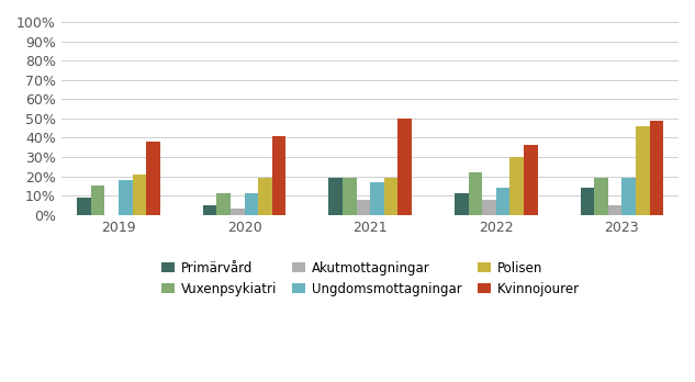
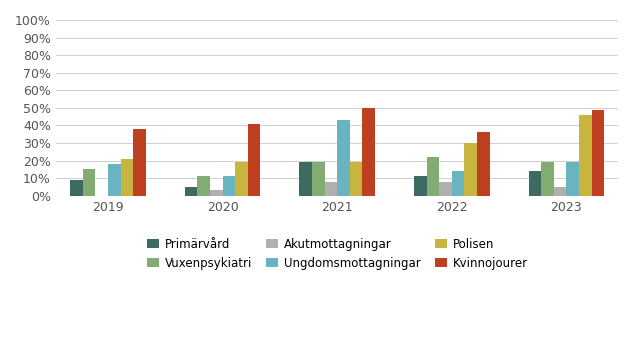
Ungdomsmottagningar/2021: 17% -> 43%
